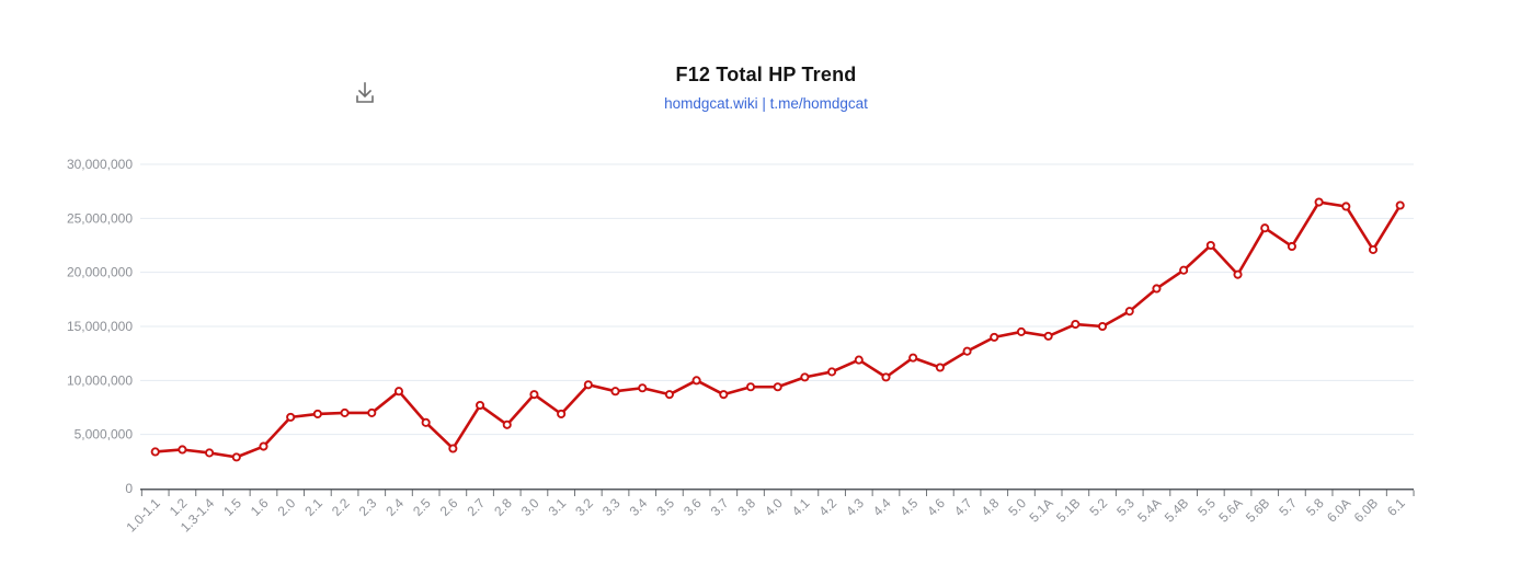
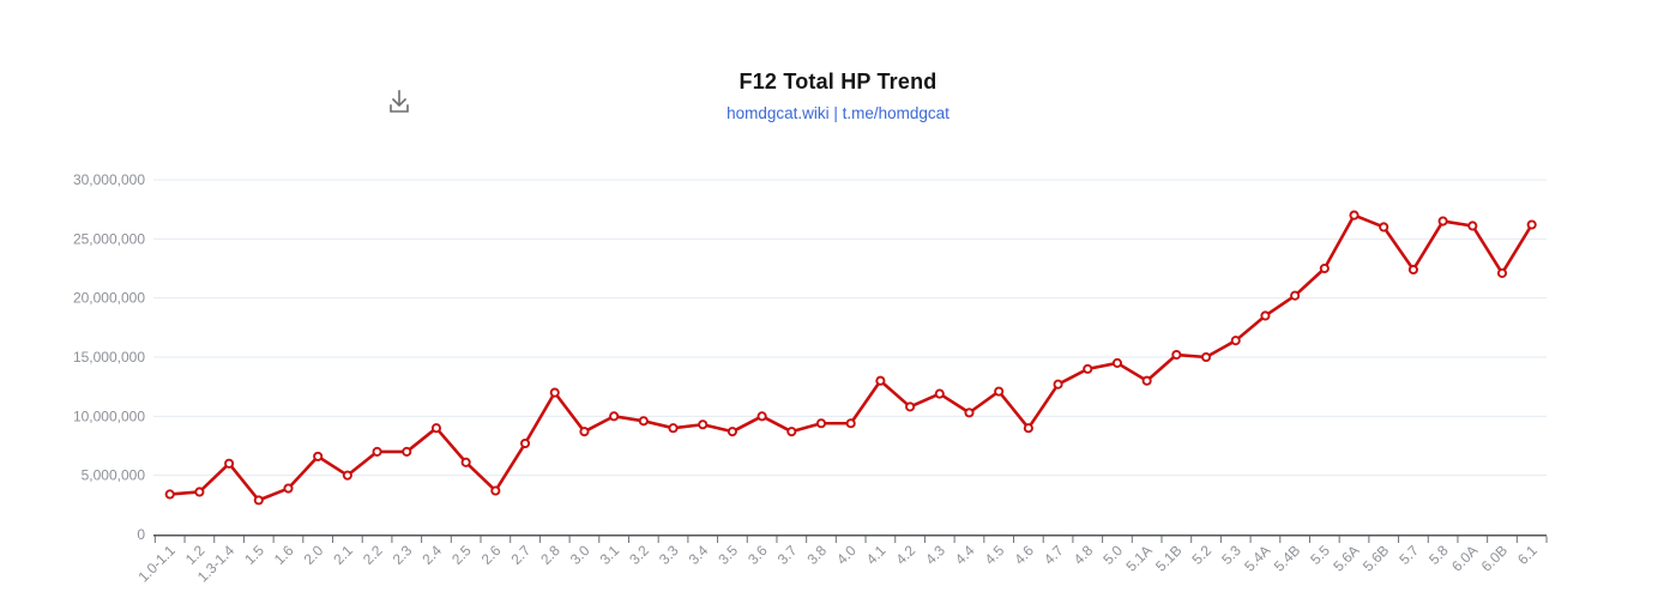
1.3-1.4: 3000000 -> 6000000
2.1: 7000000 -> 5000000
2.8: 6000000 -> 12000000
3.1: 7000000 -> 10000000
4.1: 10000000 -> 13000000
4.6: 11000000 -> 9000000
5.1A: 14000000 -> 13000000
5.6A: 20000000 -> 27000000
5.6B: 24000000 -> 26000000
